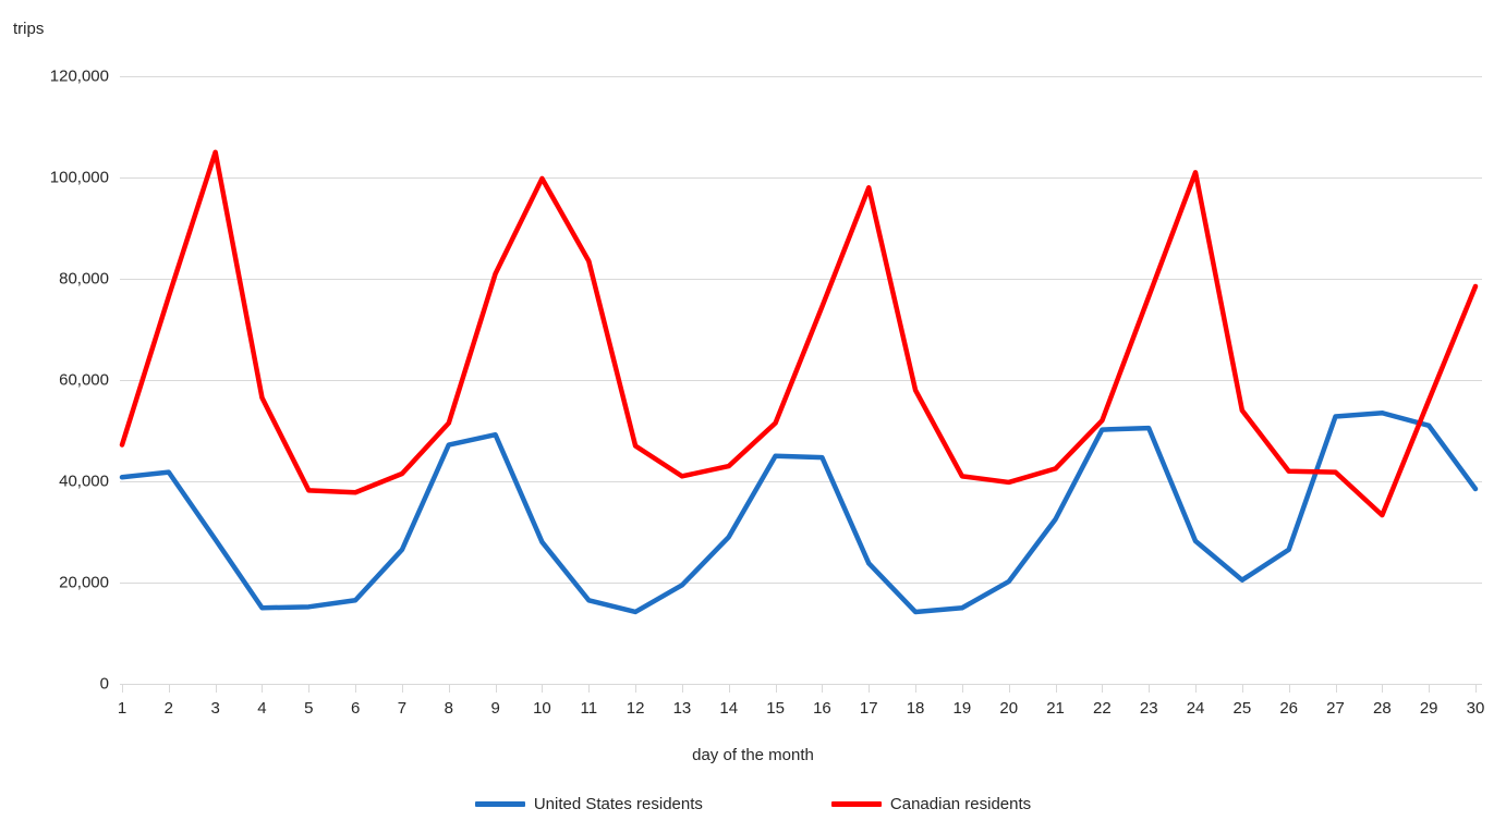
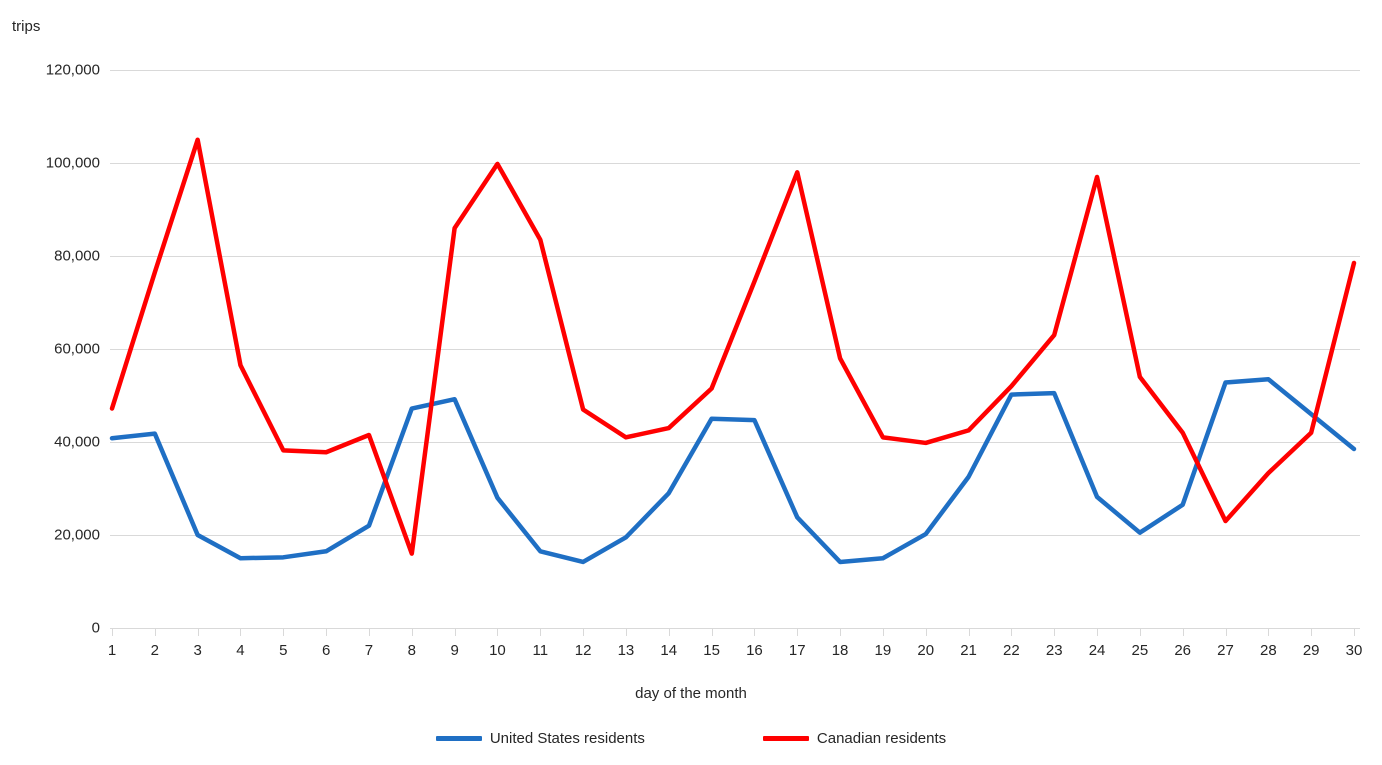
United States residents/3: 28000 -> 20000
United States residents/7: 26000 -> 22000
Canadian residents/8: 52000 -> 16000
Canadian residents/9: 81000 -> 86000
Canadian residents/23: 76000 -> 63000
Canadian residents/24: 101000 -> 97000
Canadian residents/27: 42000 -> 23000
United States residents/29: 51000 -> 46000
Canadian residents/29: 56000 -> 42000
